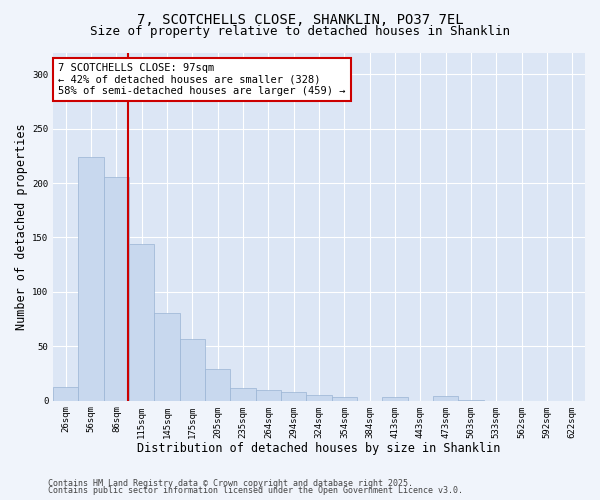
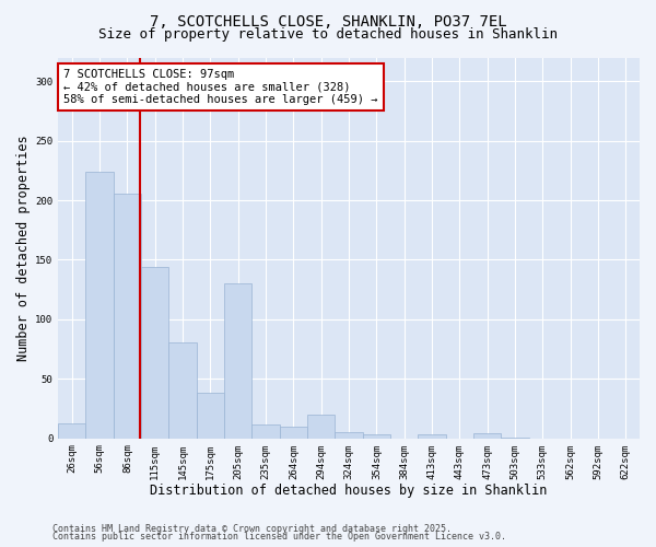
175sqm: 57 -> 38
205sqm: 29 -> 130
294sqm: 8 -> 20
